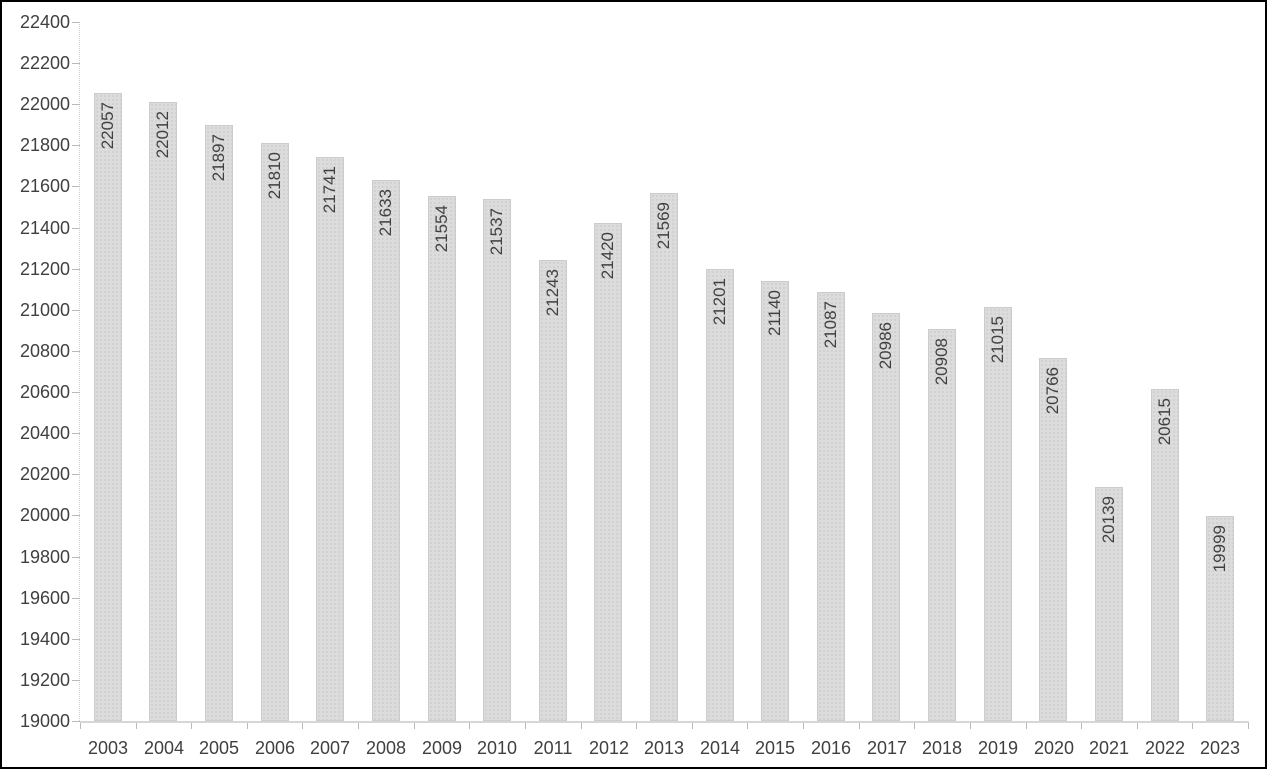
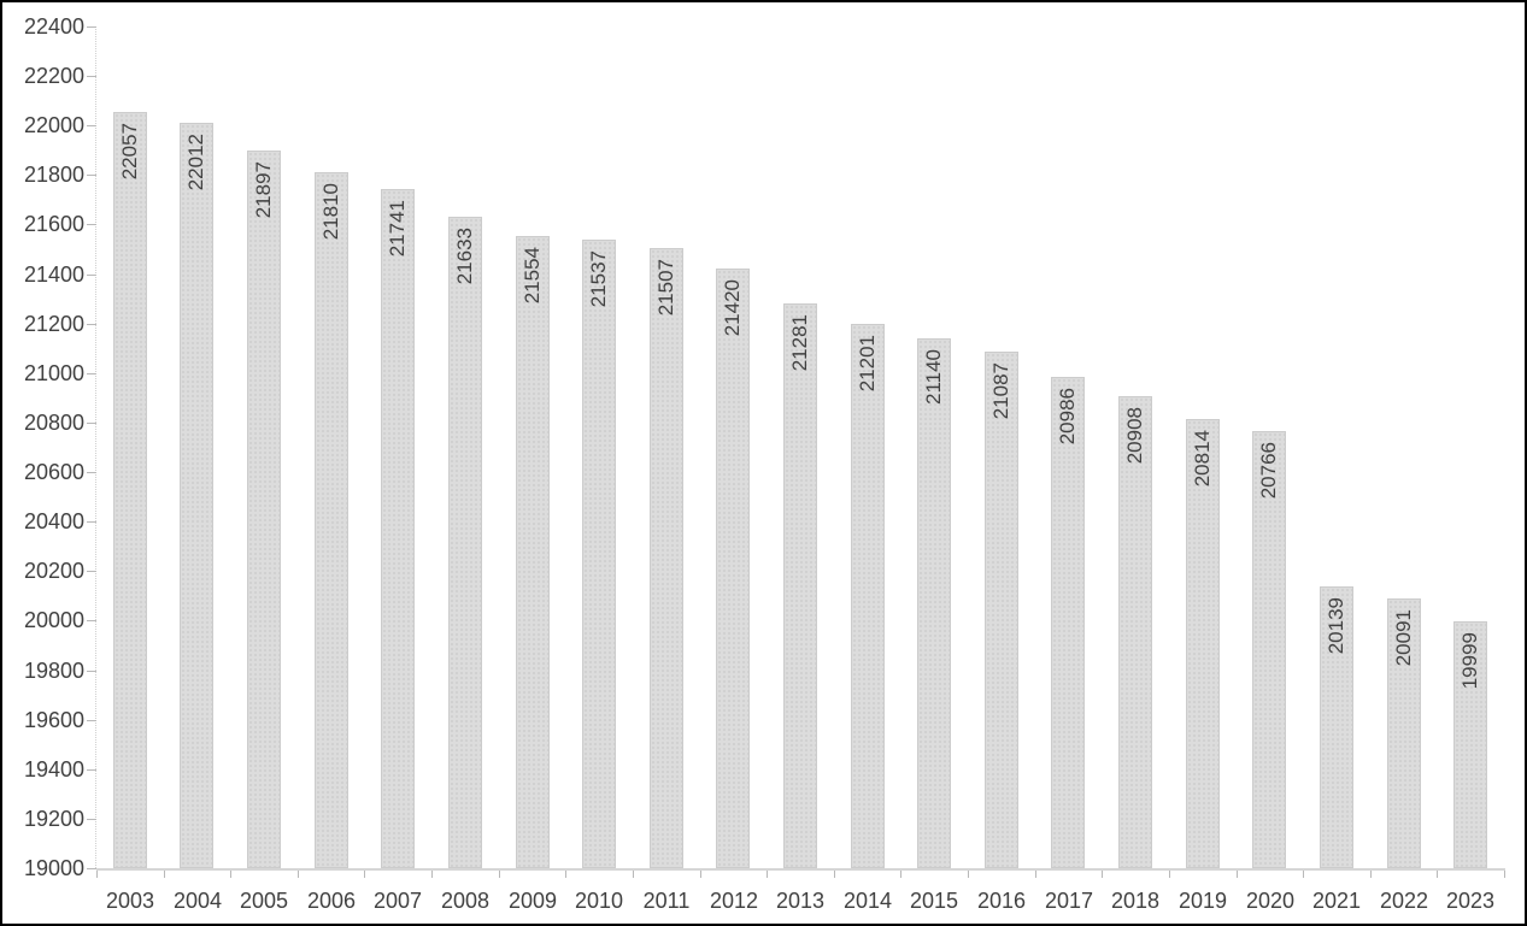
2011: 21243 -> 21507
2013: 21569 -> 21281
2019: 21015 -> 20814
2022: 20615 -> 20091
